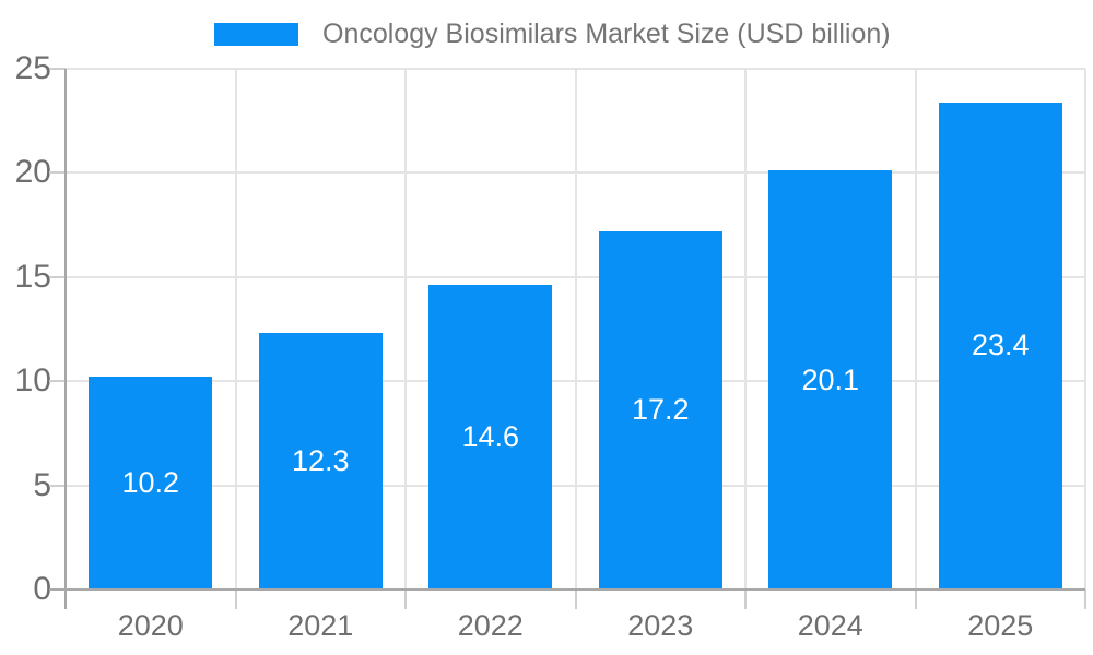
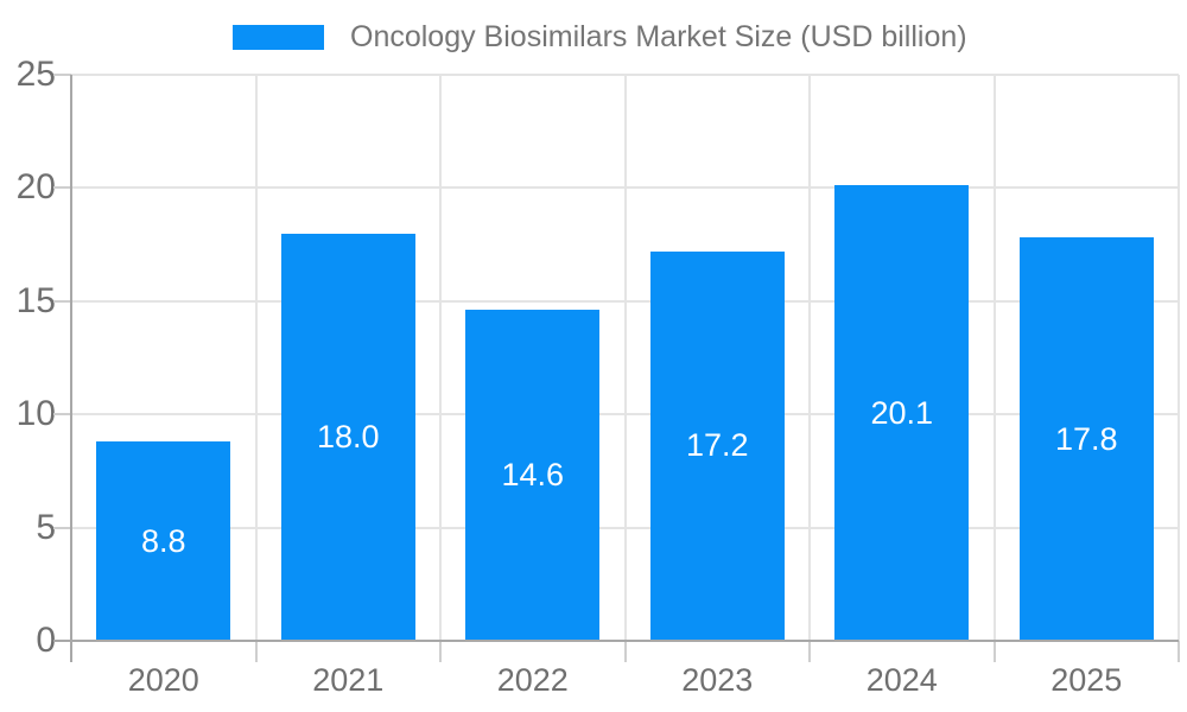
2020: 10.2 -> 8.8
2021: 12.3 -> 18.0
2025: 23.4 -> 17.8
